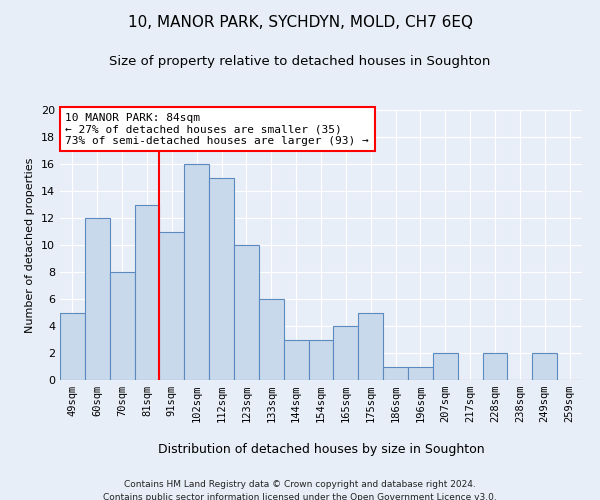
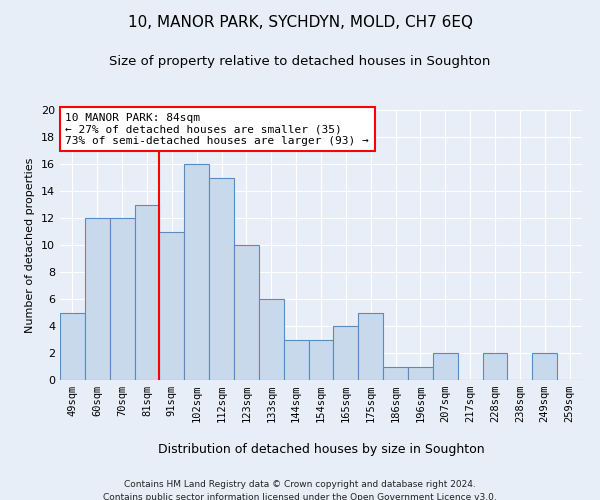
70sqm: 8 -> 12
